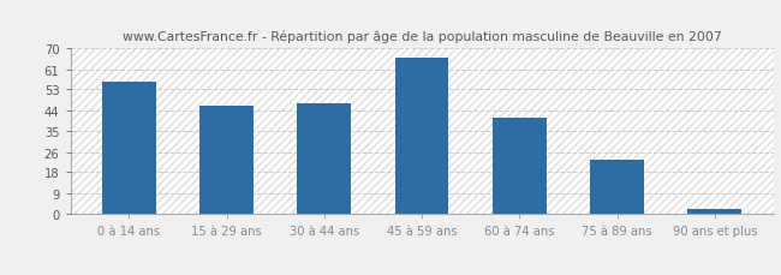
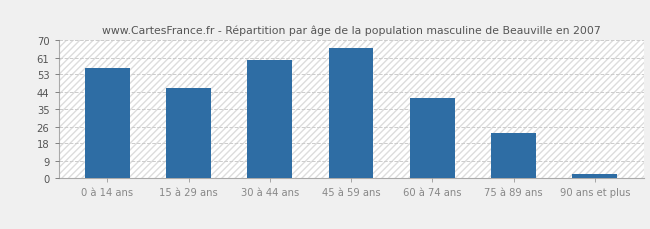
30 à 44 ans: 47 -> 60
